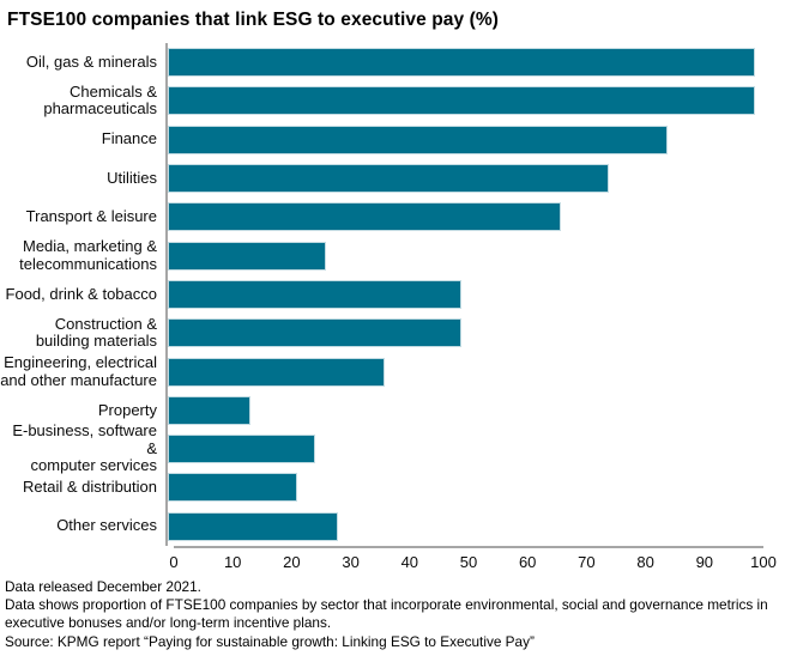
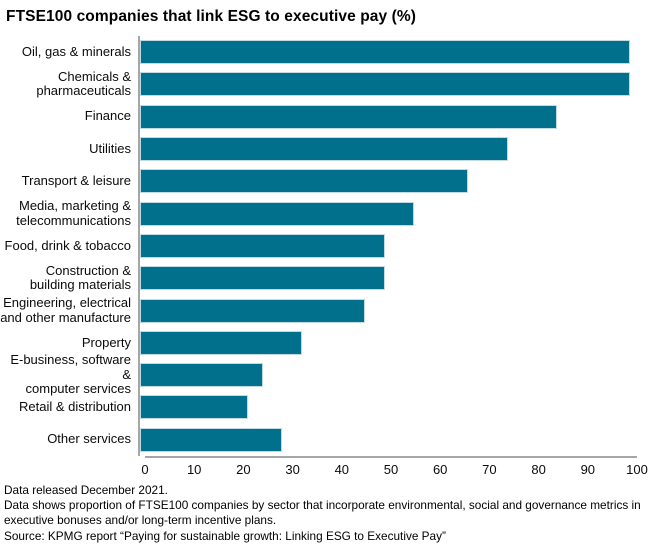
Media, marketing & telecommunications: 27 -> 56
Engineering, electrical and other manufacture: 37 -> 46
Property: 14 -> 33
